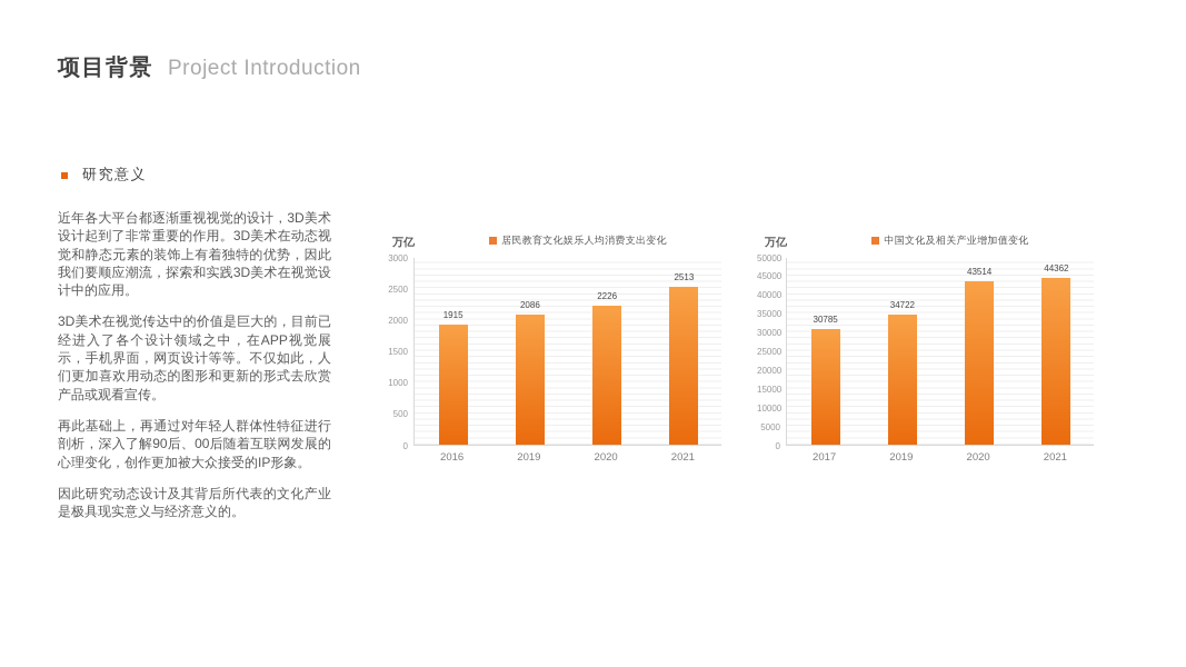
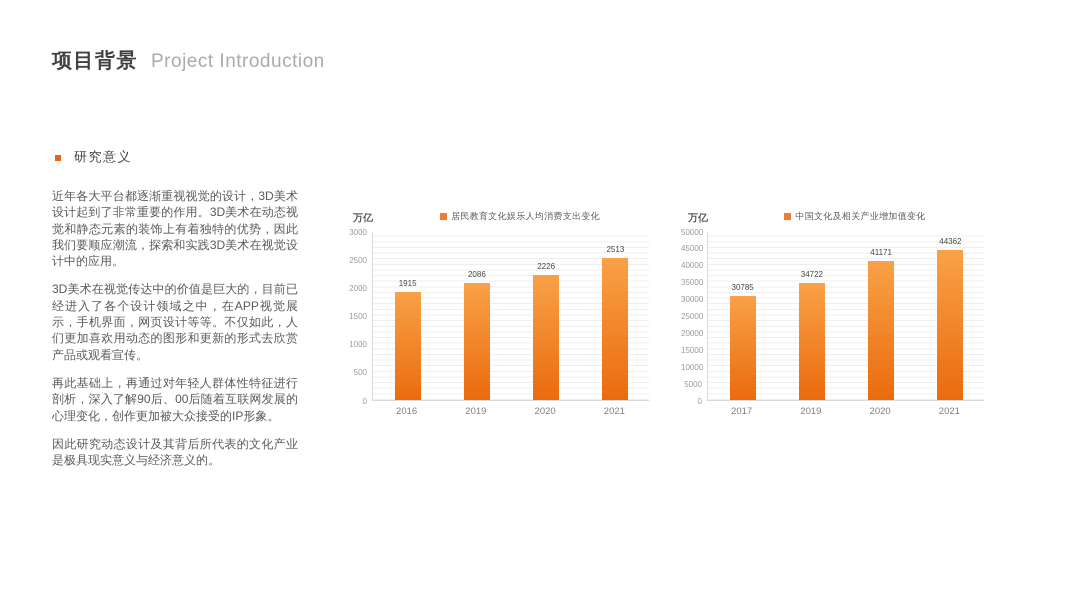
中国文化及相关产业增加值变化/2020: 43514 -> 41171
